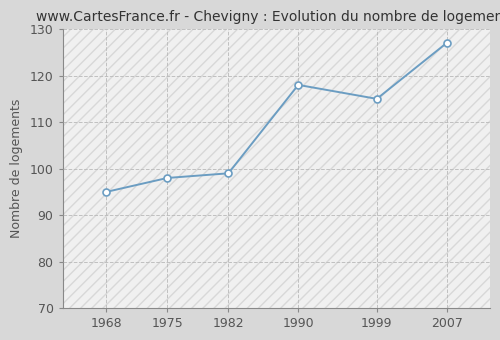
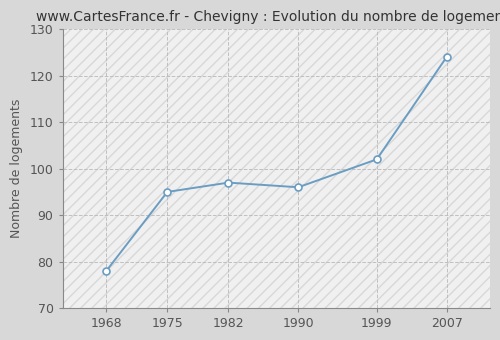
1968: 95 -> 78
1975: 98 -> 95
1982: 99 -> 97
1990: 118 -> 96
1999: 115 -> 102
2007: 127 -> 124
